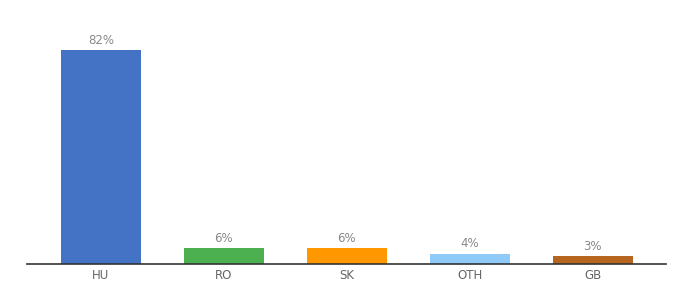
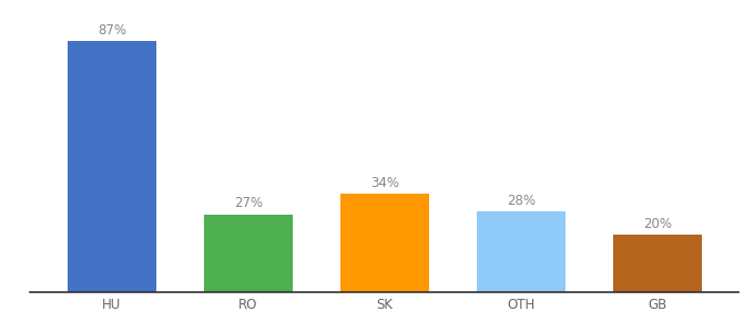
HU: 82% -> 87%
RO: 6% -> 27%
SK: 6% -> 34%
OTH: 4% -> 28%
GB: 3% -> 20%
